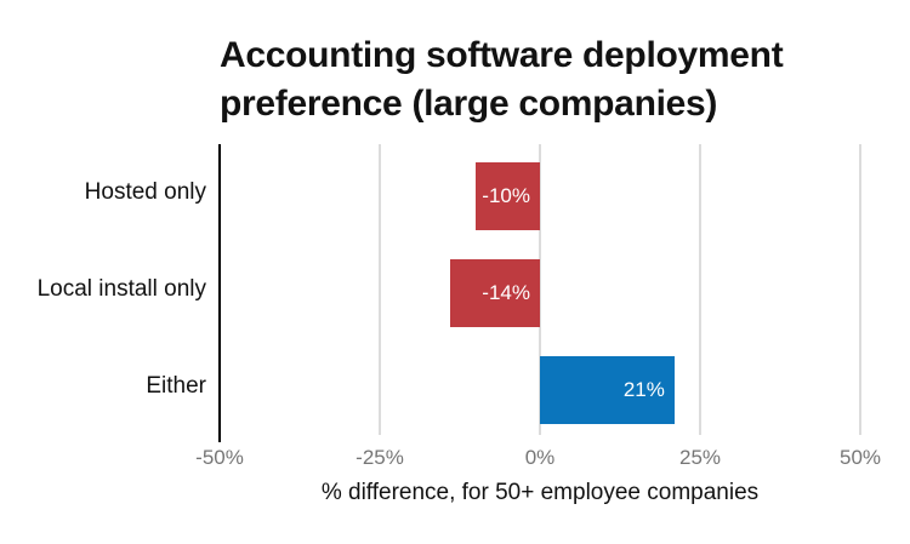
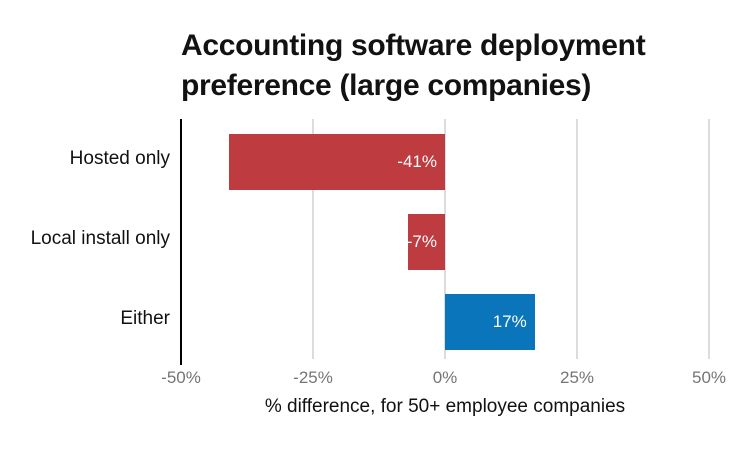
Hosted only: -10% -> -41%
Local install only: -14% -> -7%
Either: 21% -> 17%
